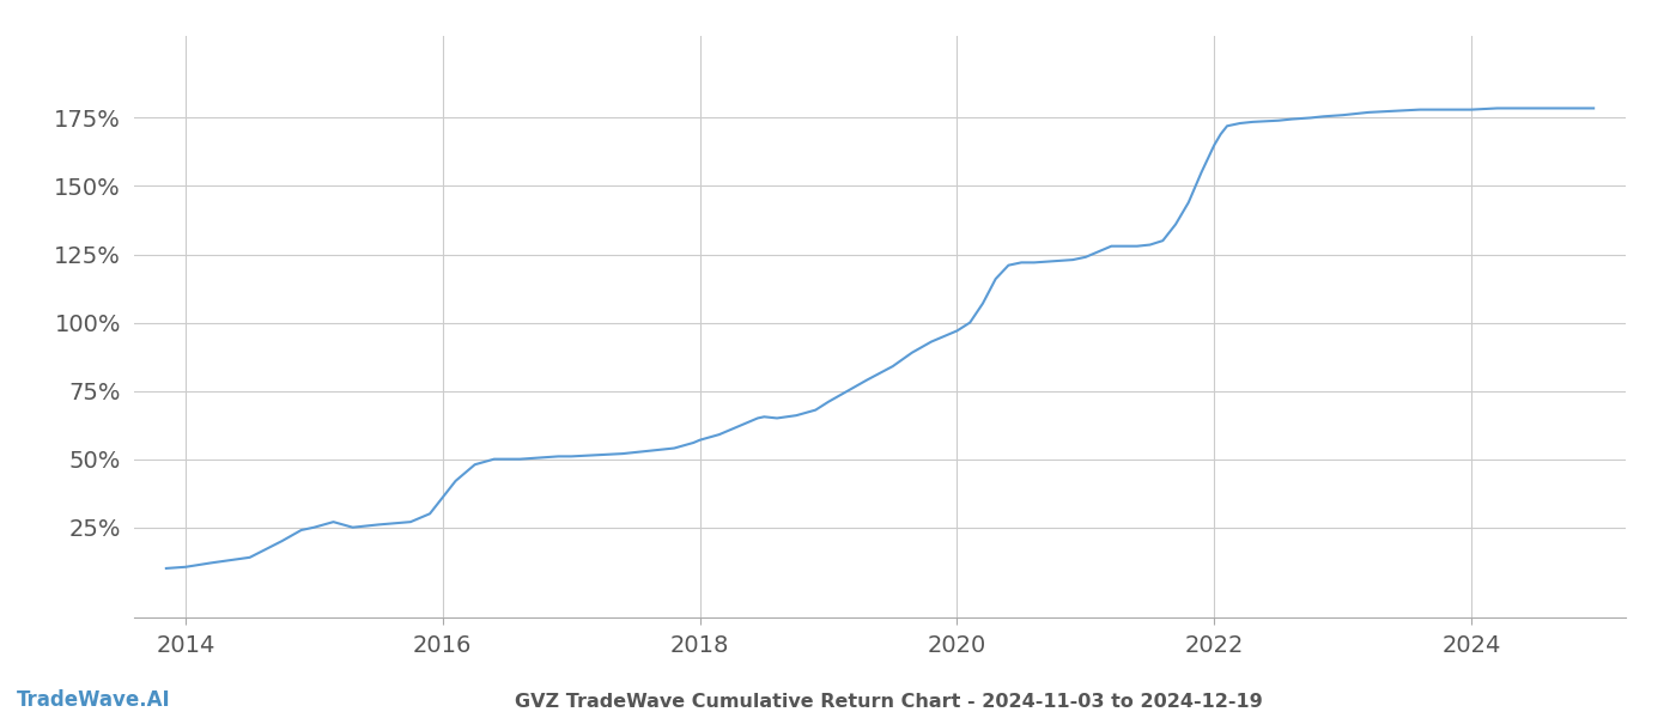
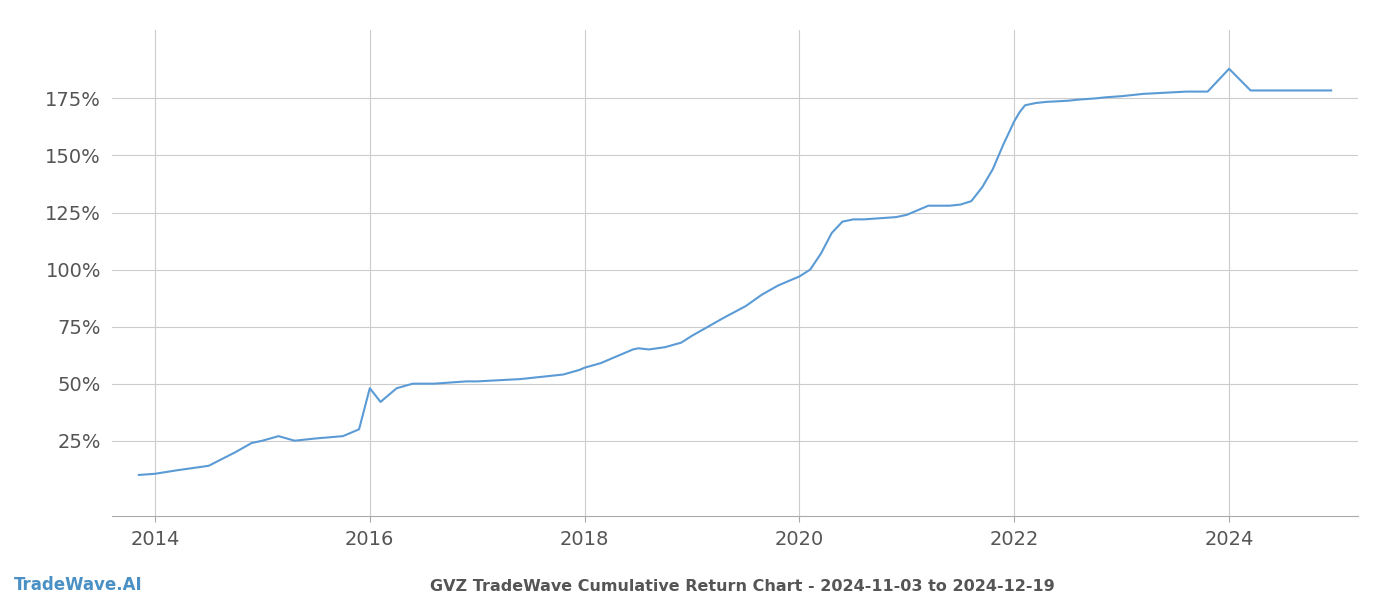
2016: 36.0% -> 48.0%
2024: 178.0% -> 188.0%
